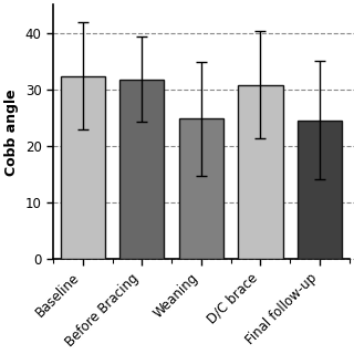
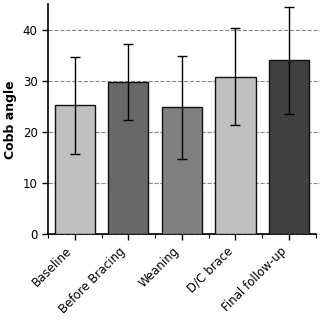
Baseline: 32.4 -> 25.2
Before Bracing: 31.8 -> 29.8
Final follow-up: 24.6 -> 34.0
